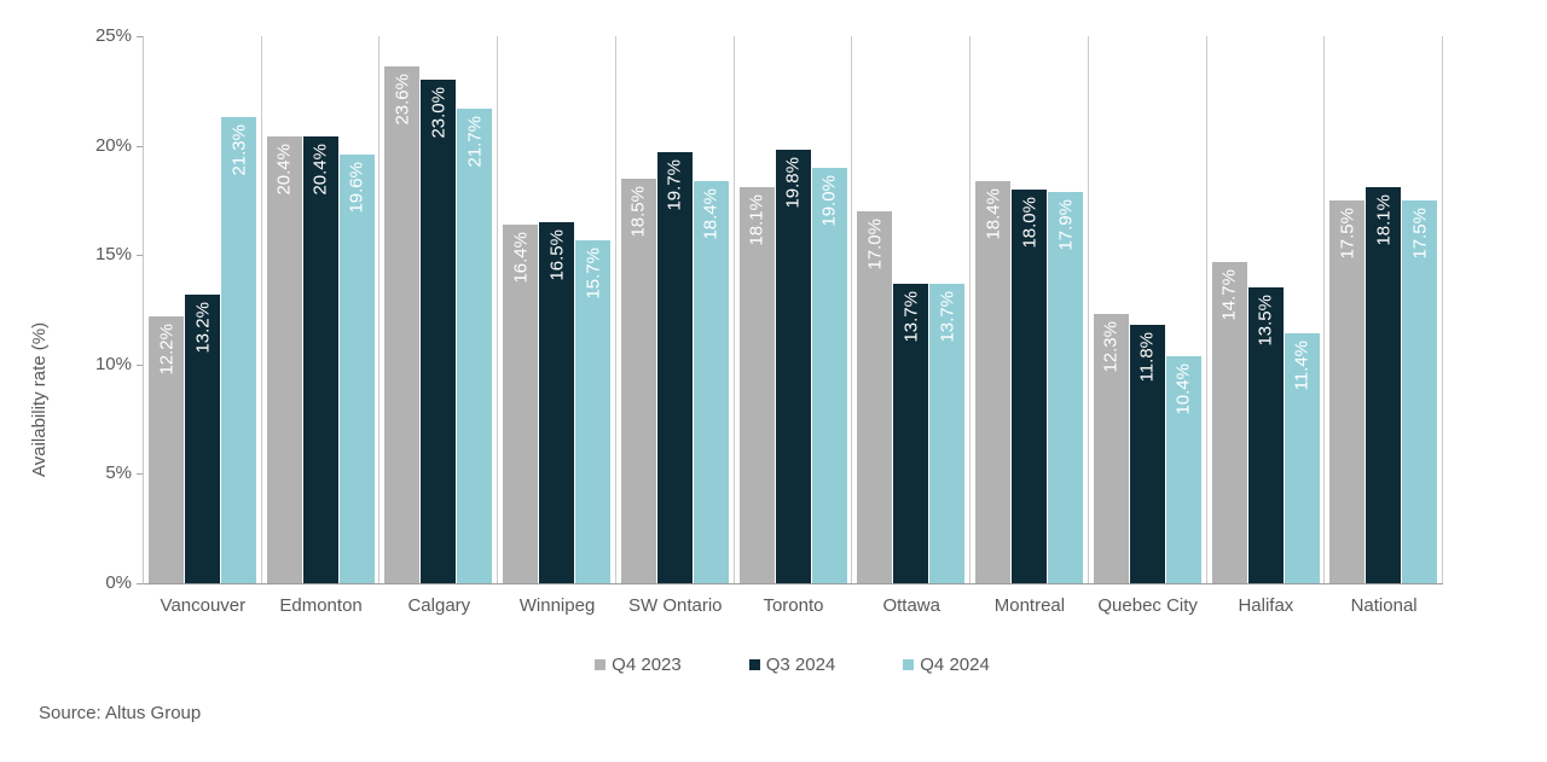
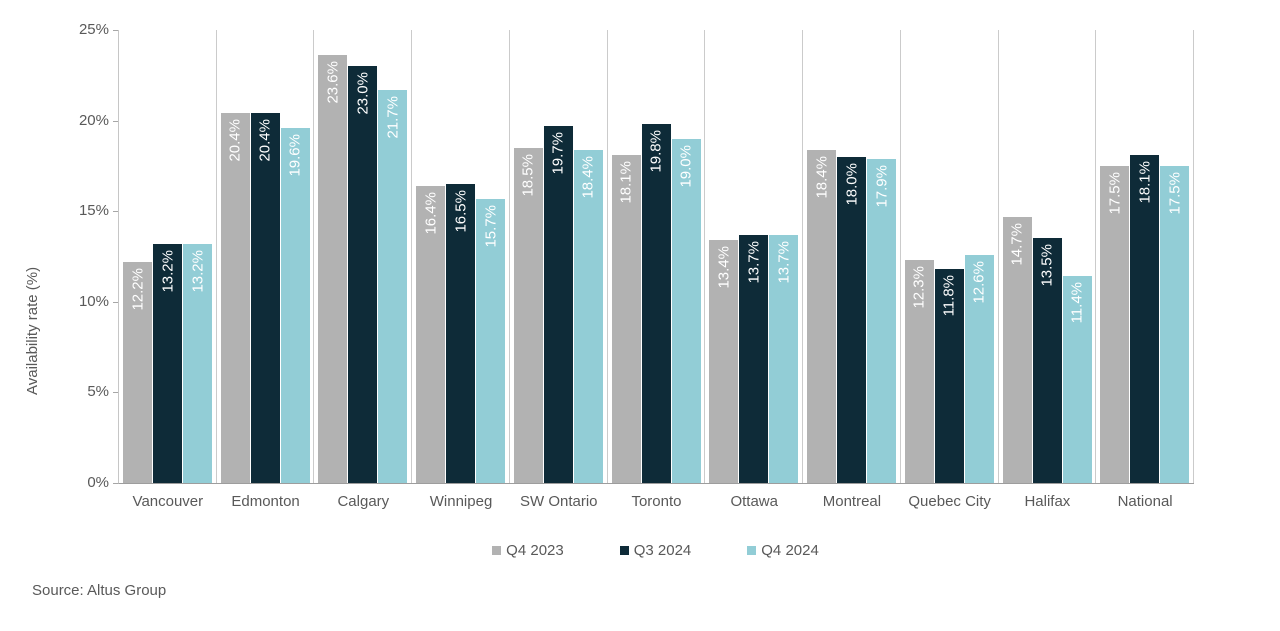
Q4 2024/Vancouver: 21.3% -> 13.2%
Q4 2023/Ottawa: 17.0% -> 13.4%
Q4 2024/Quebec City: 10.4% -> 12.6%
